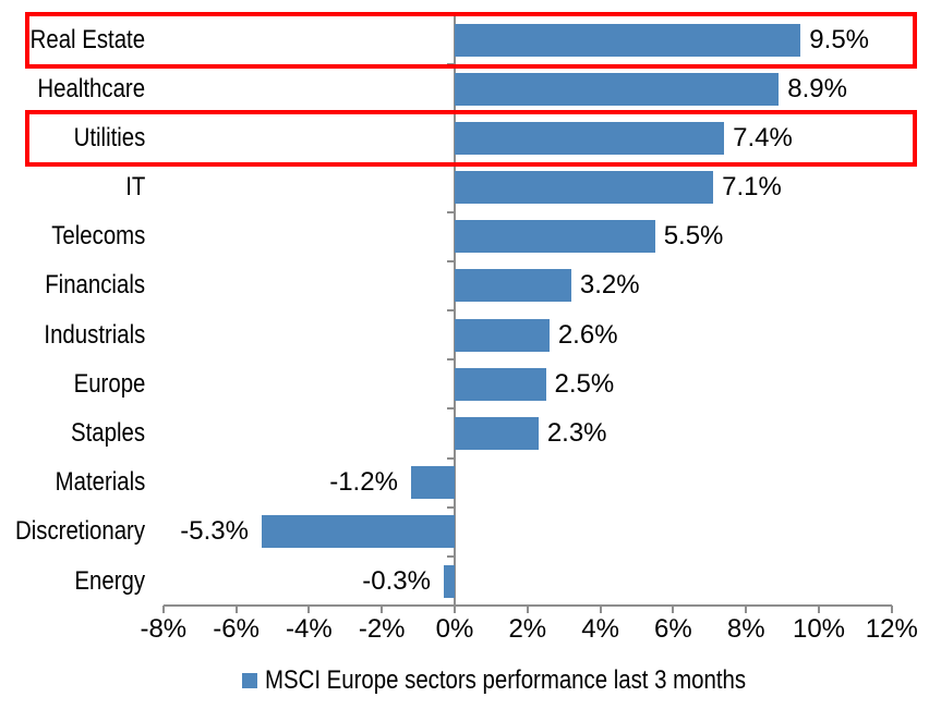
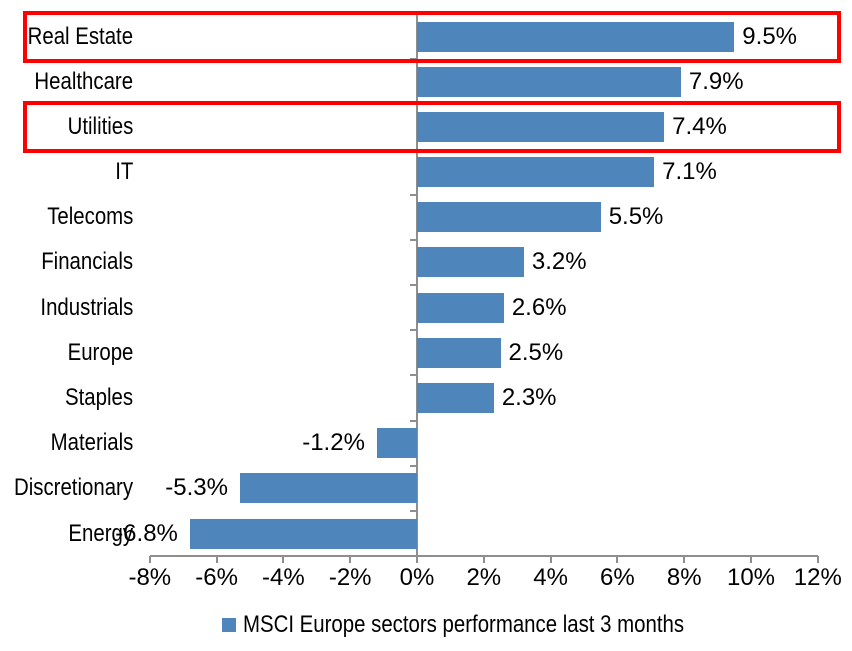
Healthcare: 8.9% -> 7.9%
Energy: -0.3% -> -6.8%
